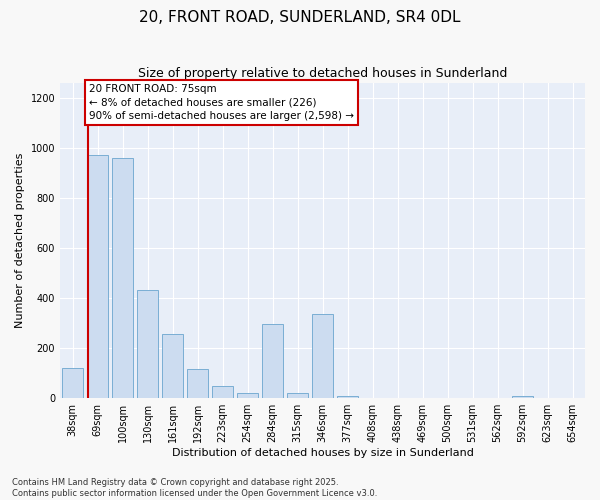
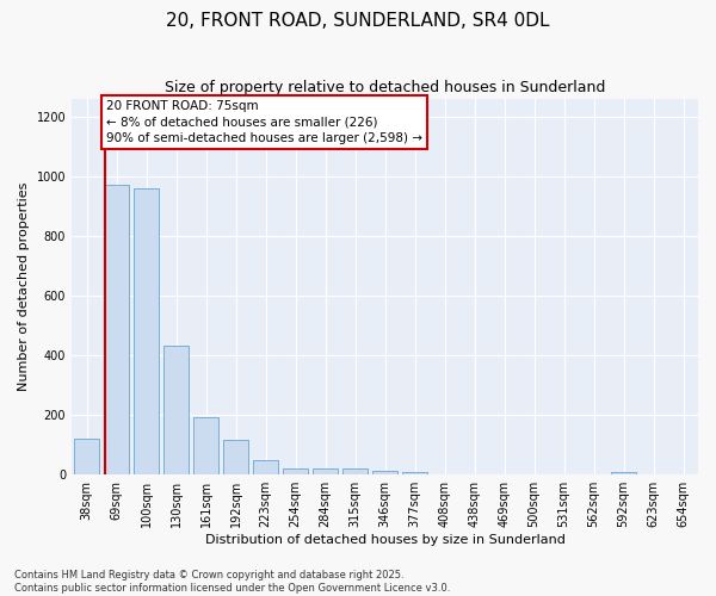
161sqm: 255 -> 190
284sqm: 295 -> 18
346sqm: 335 -> 10
